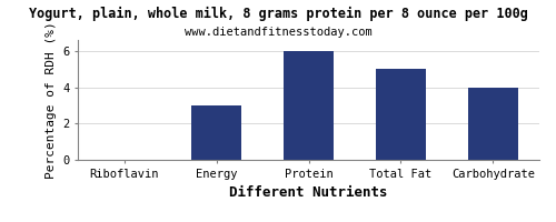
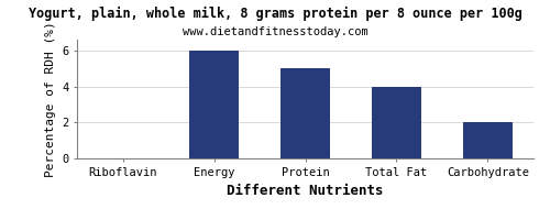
Energy: 3 -> 6
Protein: 6 -> 5
Total Fat: 5 -> 4
Carbohydrate: 4 -> 2
